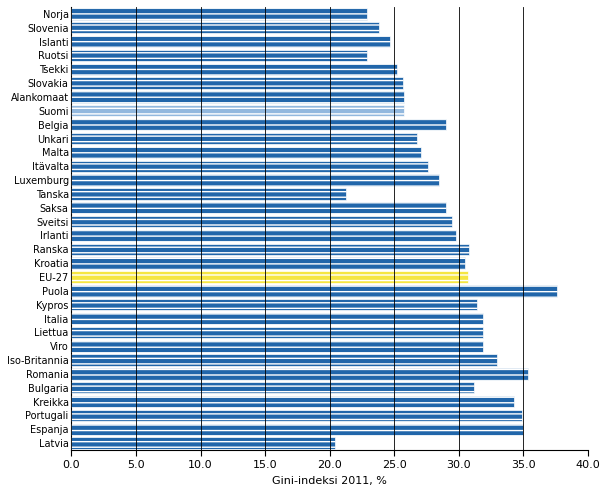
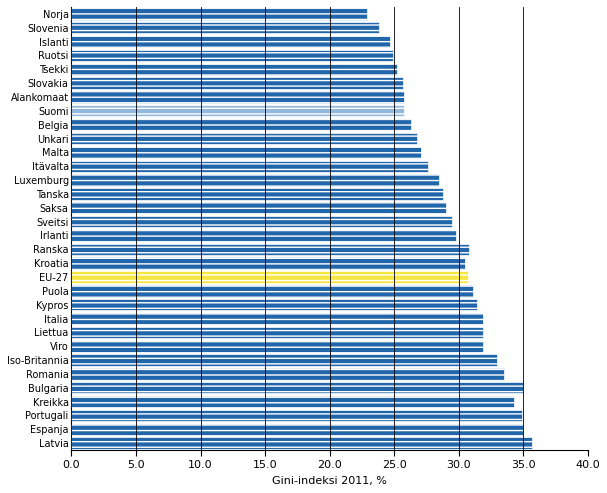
Ruotsi: 22.9 -> 24.9
Belgia: 29.0 -> 26.3
Tanska: 21.3 -> 28.8
Puola: 37.6 -> 31.1
Romania: 35.4 -> 33.5
Bulgaria: 31.2 -> 35.0
Latvia: 20.4 -> 35.7
